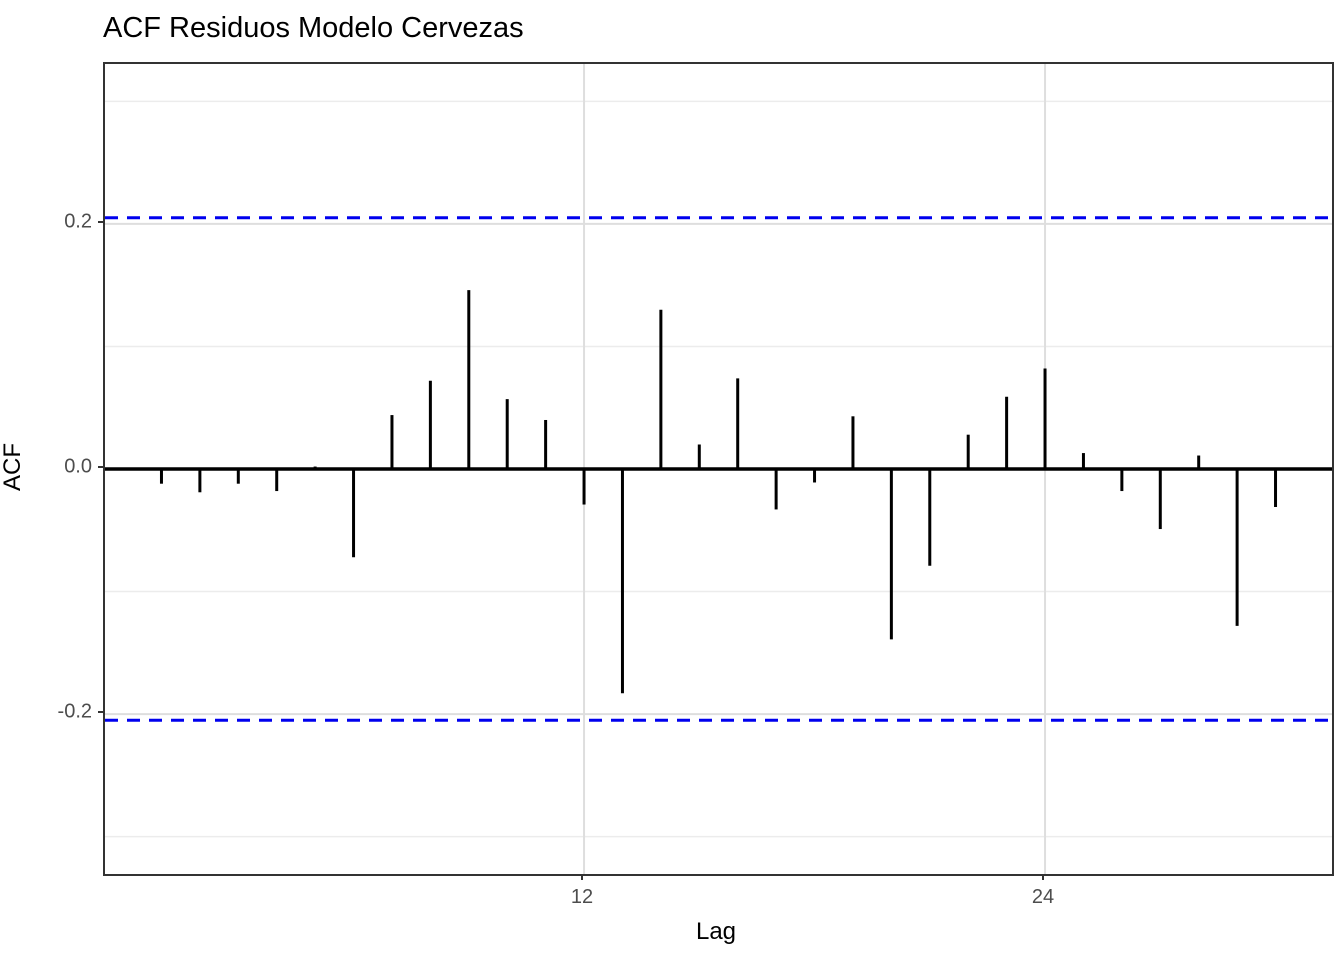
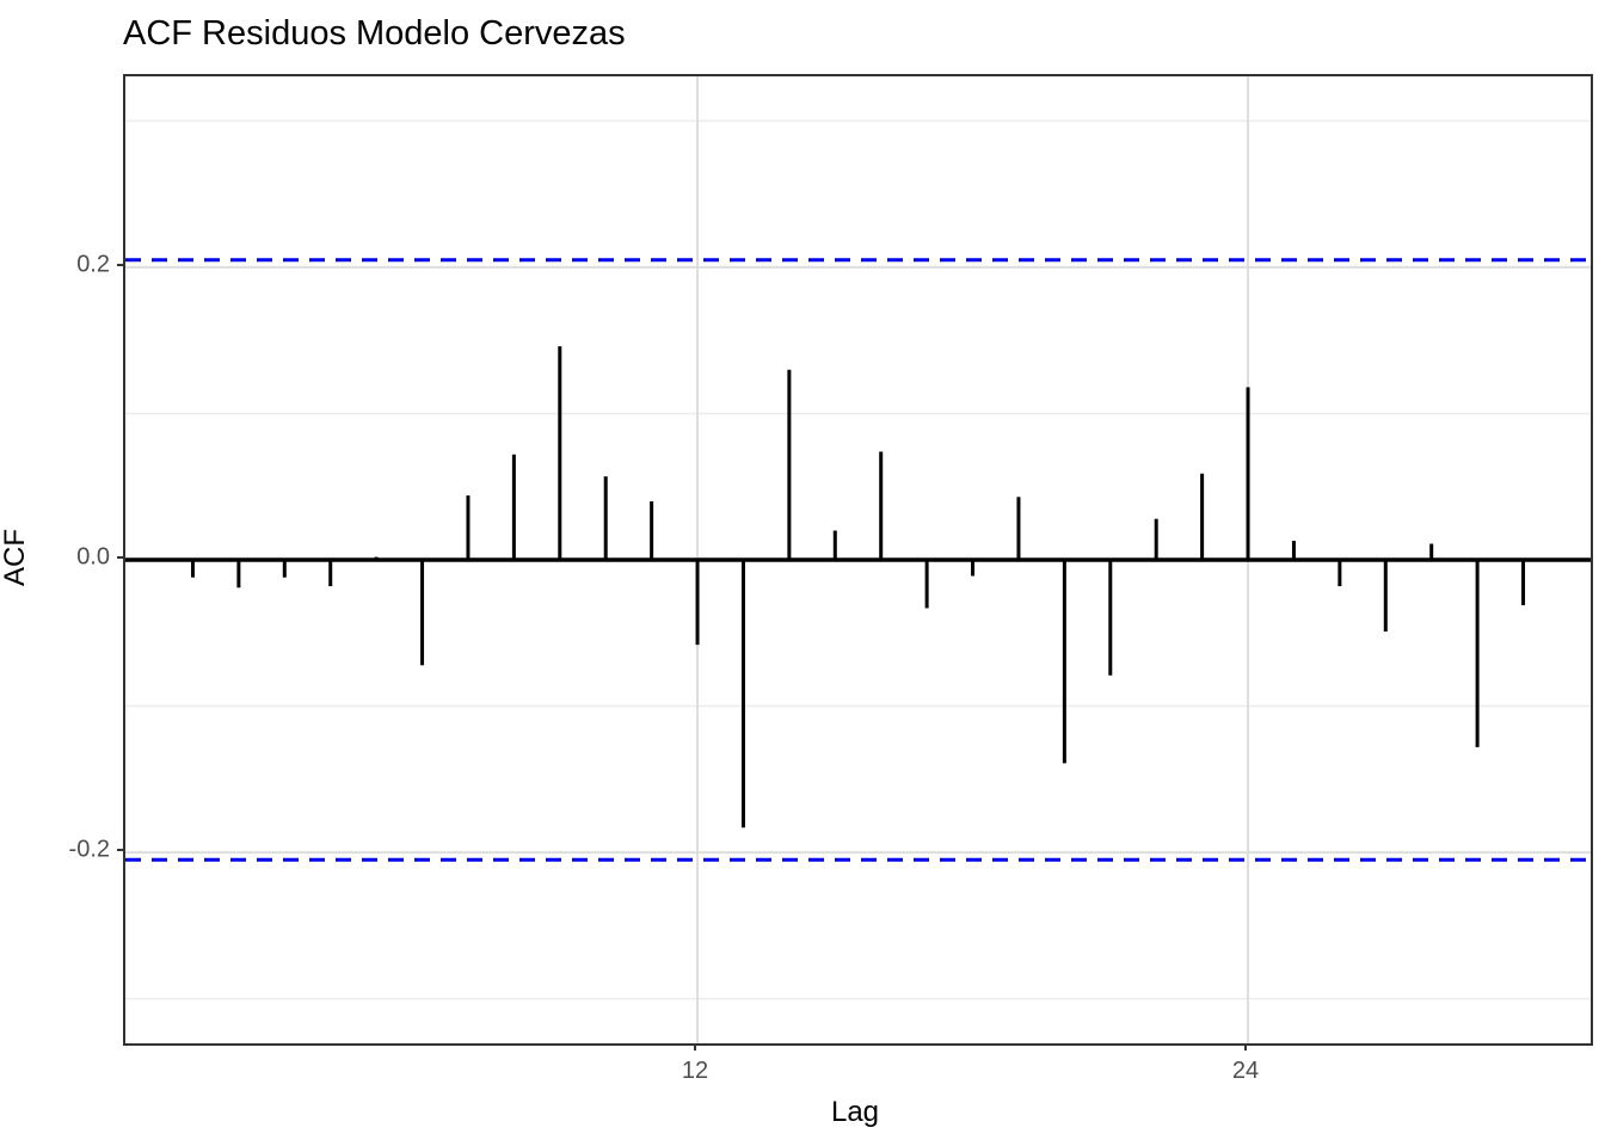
12: -0.029 -> -0.058
24: 0.082 -> 0.118
